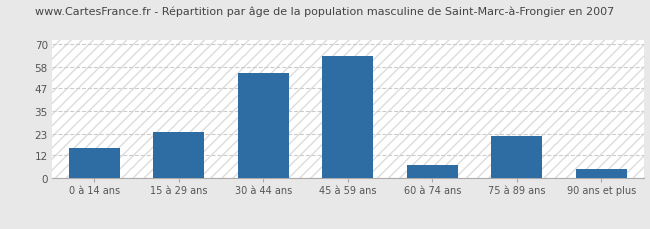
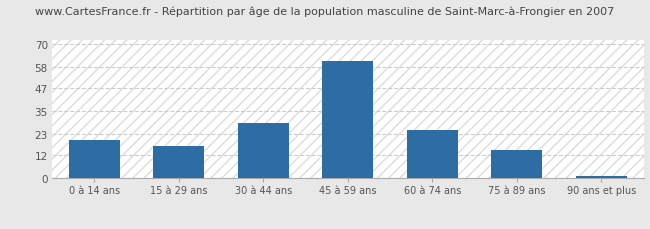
0 à 14 ans: 16 -> 20
15 à 29 ans: 24 -> 17
30 à 44 ans: 55 -> 29
45 à 59 ans: 64 -> 61
60 à 74 ans: 7 -> 25
75 à 89 ans: 22 -> 15
90 ans et plus: 5 -> 1
